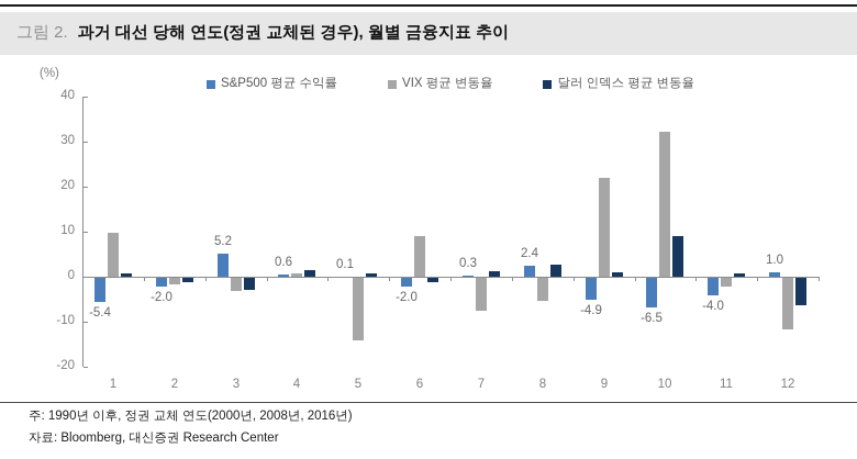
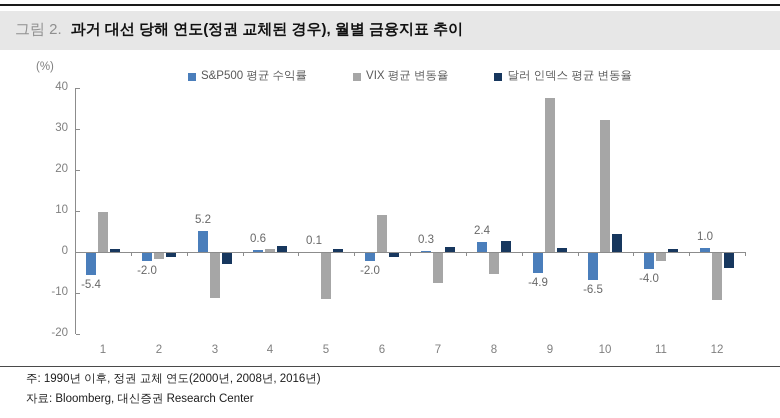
VIX 평균 변동율/3: -3 -> -11
VIX 평균 변동율/5: -14 -> -11
VIX 평균 변동율/9: 22 -> 38
달러 인덱스 평균 변동율/10: 9 -> 4
달러 인덱스 평균 변동율/12: -6 -> -4
